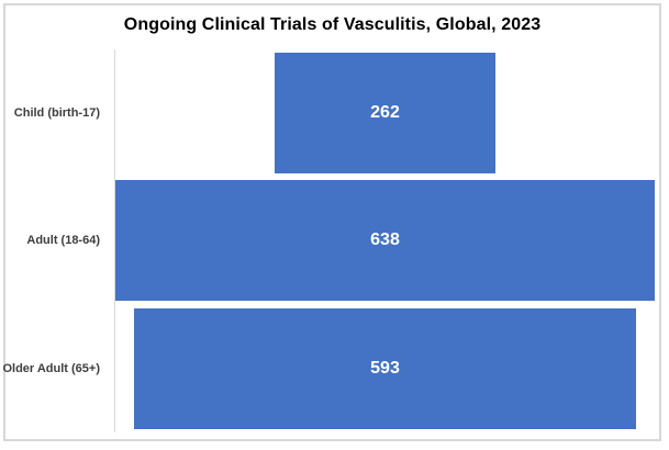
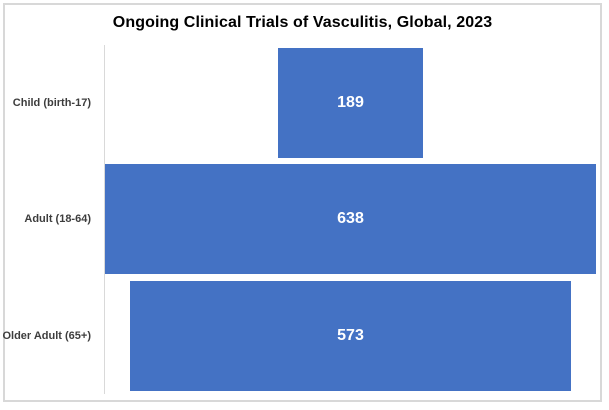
Child (birth-17): 262 -> 189
Older Adult (65+): 593 -> 573
